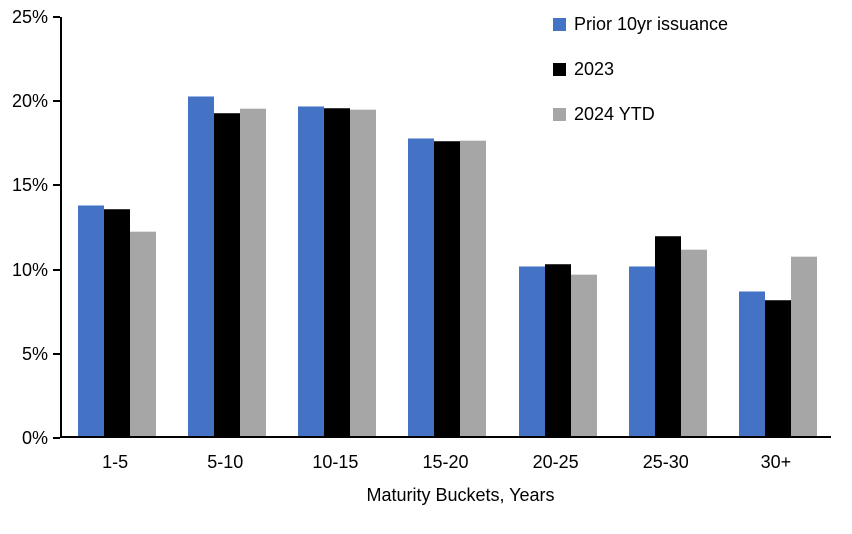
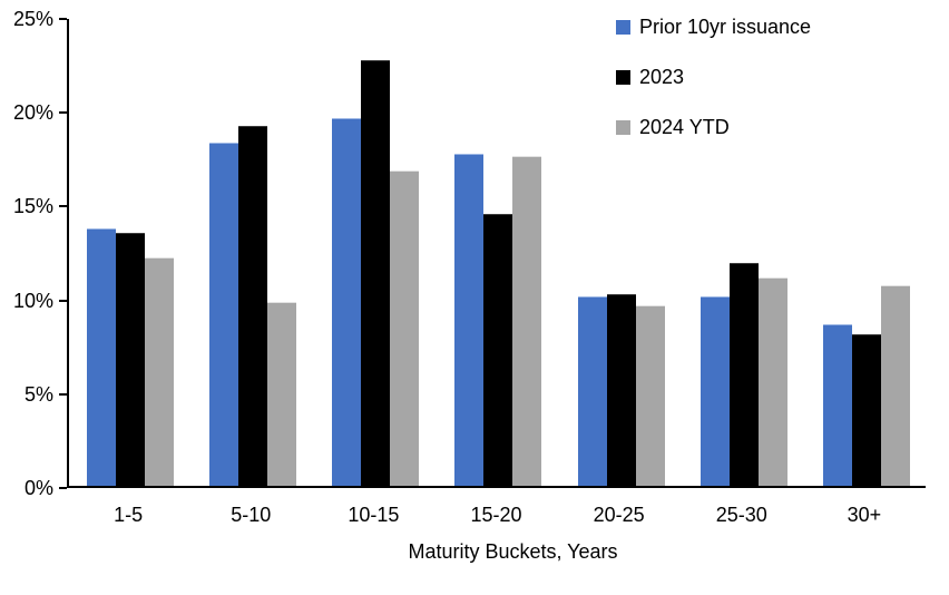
Prior 10yr issuance/5-10: 20.2% -> 18.3%
2024 YTD/5-10: 19.5% -> 9.8%
2023/10-15: 19.5% -> 22.7%
2024 YTD/10-15: 19.4% -> 16.8%
2023/15-20: 17.5% -> 14.5%
